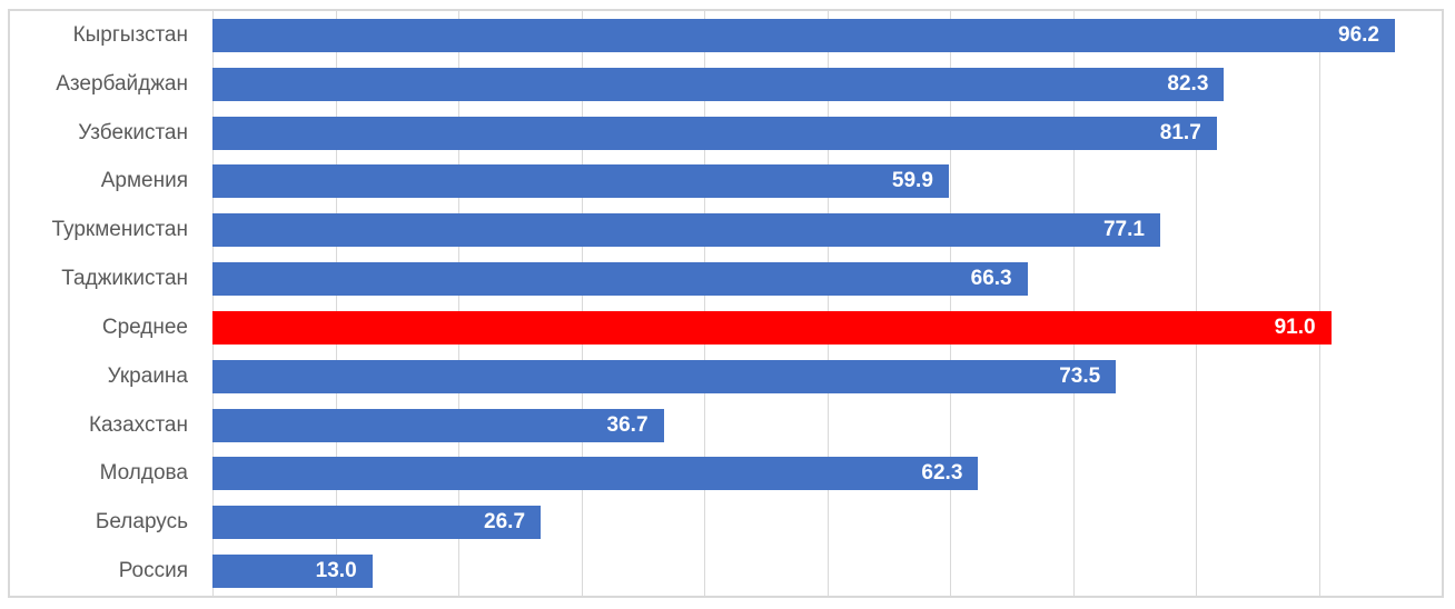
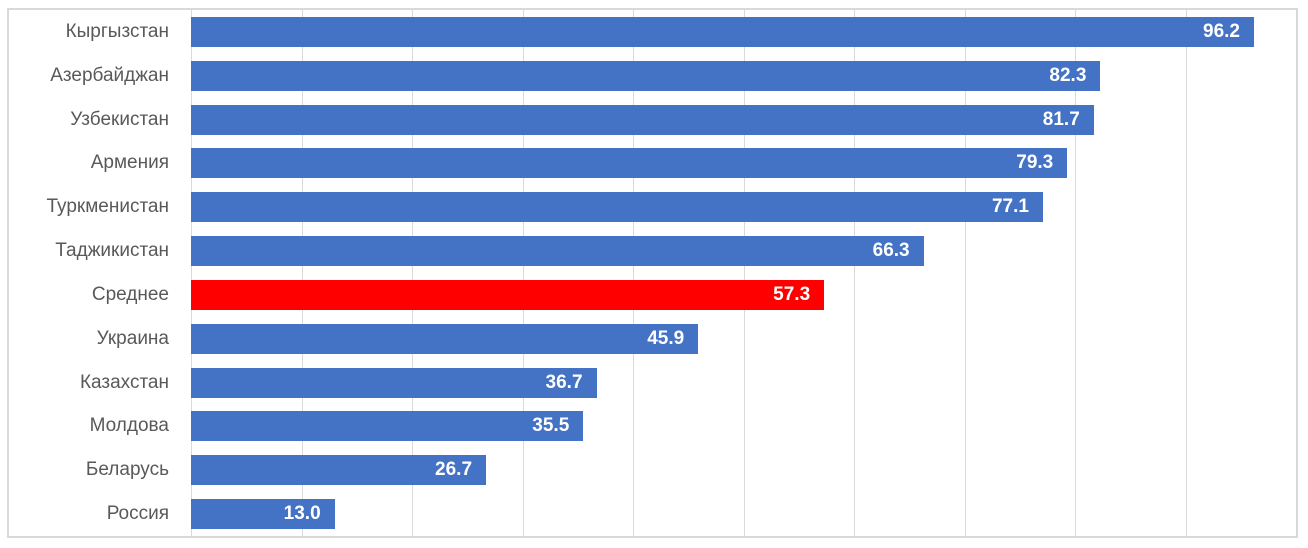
Армения: 59.9 -> 79.3
Среднее: 91.0 -> 57.3
Украина: 73.5 -> 45.9
Молдова: 62.3 -> 35.5
